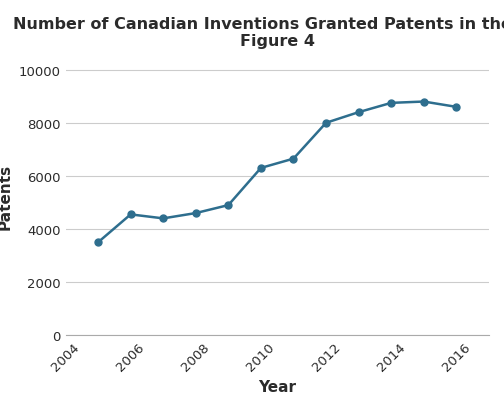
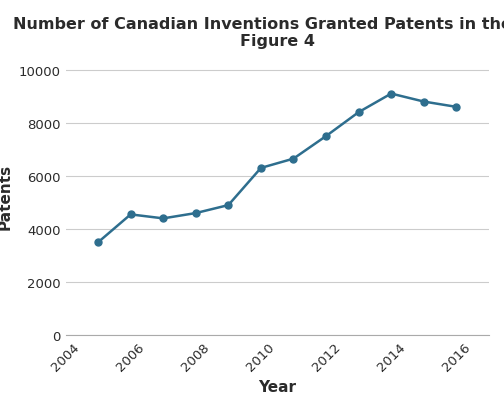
2012: 8000 -> 7500
2014: 8750 -> 9100
